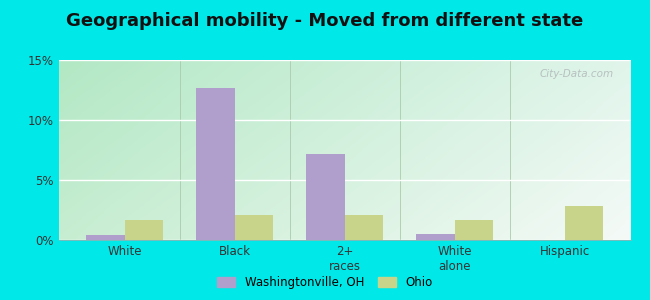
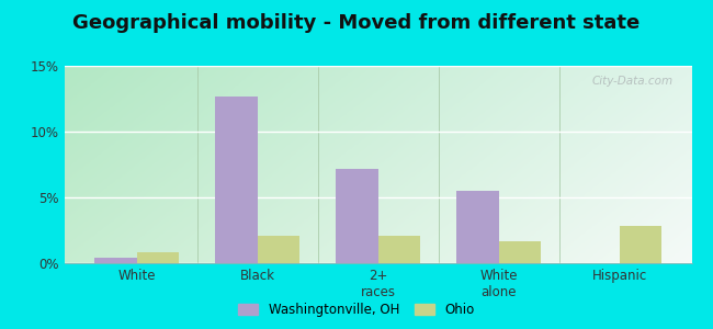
Ohio/White: 1.7% -> 0.8%
Washingtonville, OH/White alone: 0.5% -> 5.5%
